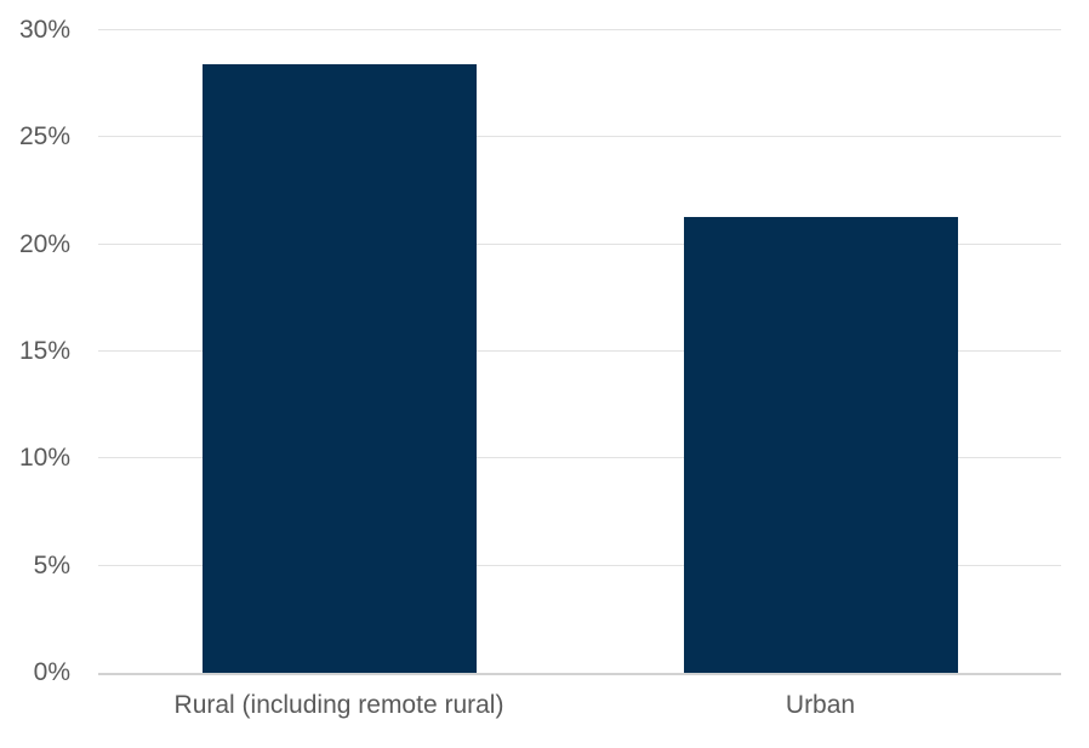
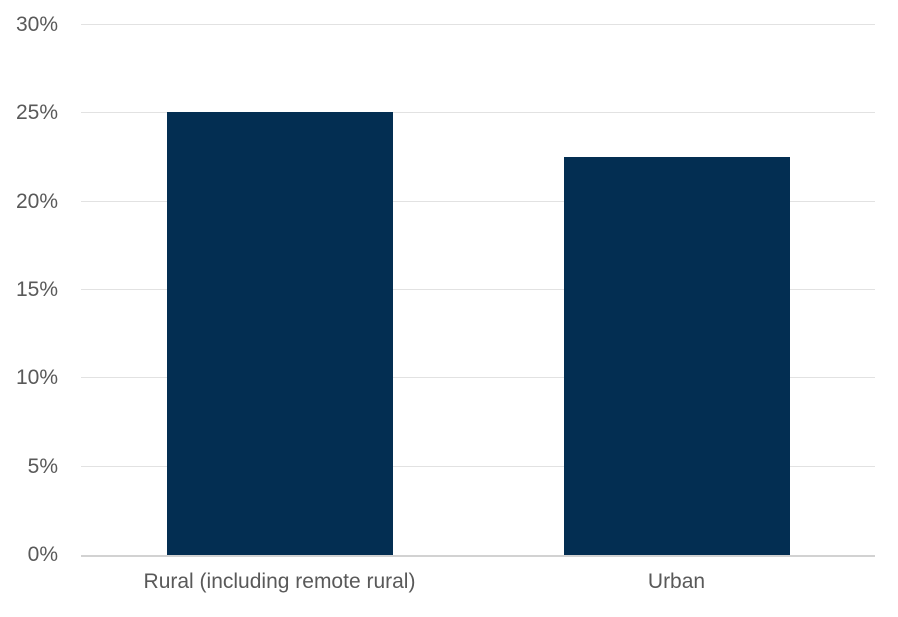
Rural (including remote rural): 28.4% -> 25.1%
Urban: 21.3% -> 22.5%
